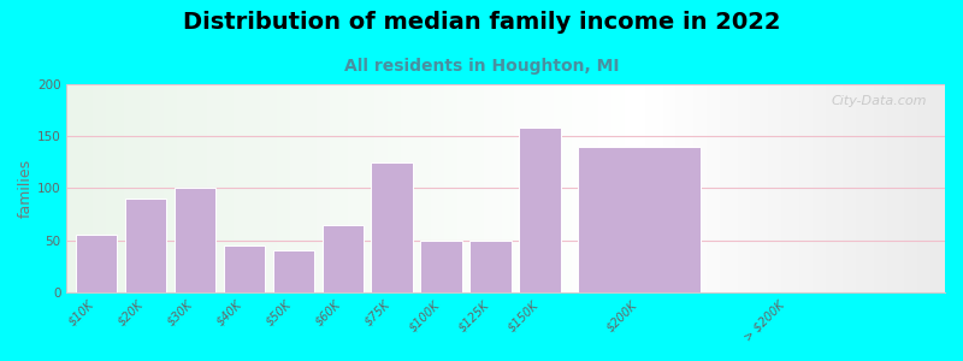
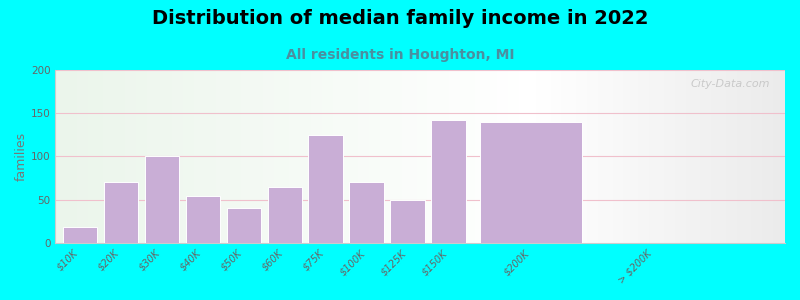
$10K: 55 -> 18
$20K: 90 -> 70
$40K: 45 -> 54
$100K: 50 -> 70
$150K: 158 -> 142
